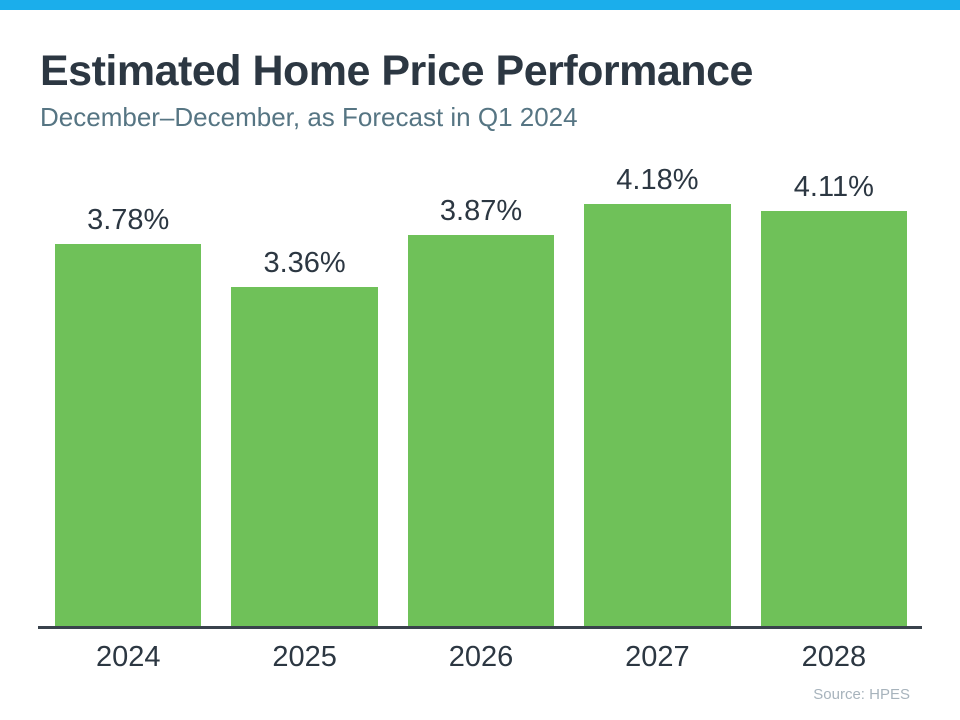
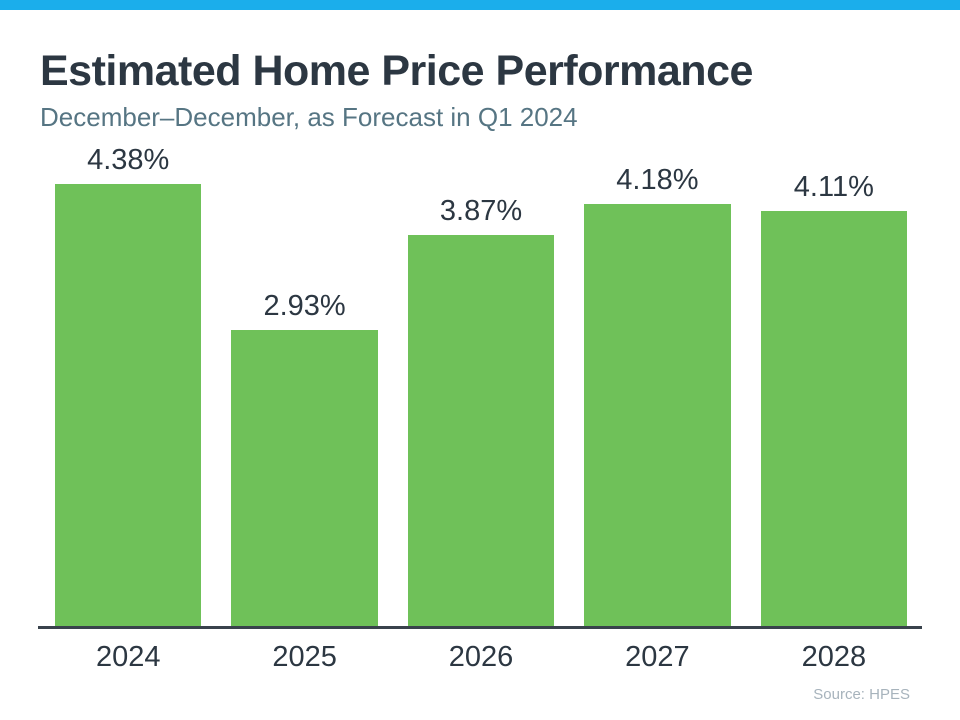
2024: 3.78% -> 4.38%
2025: 3.36% -> 2.93%
